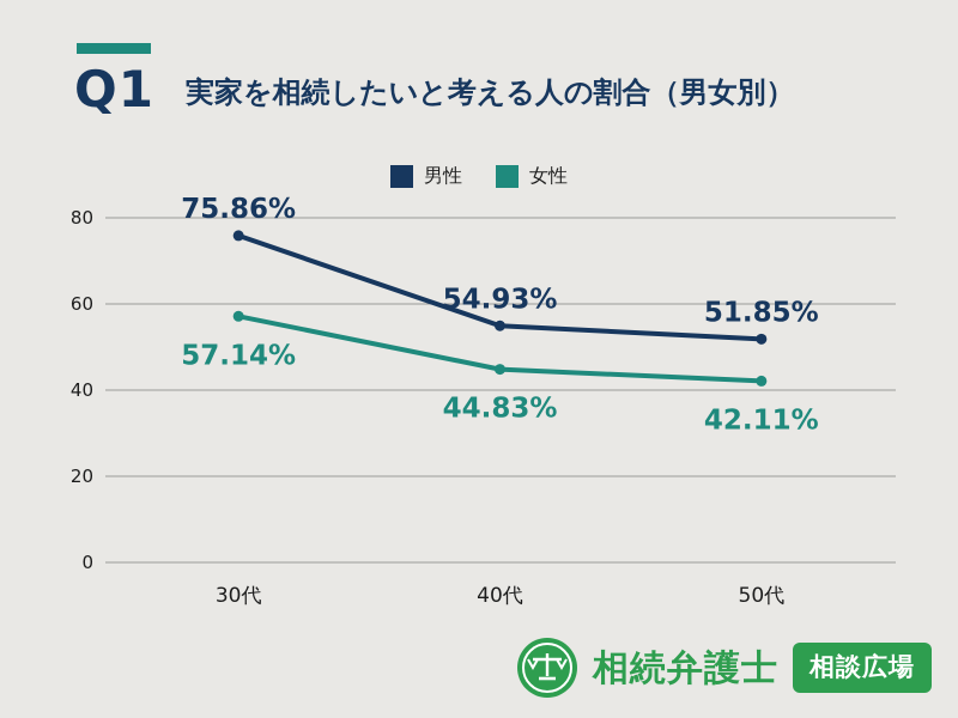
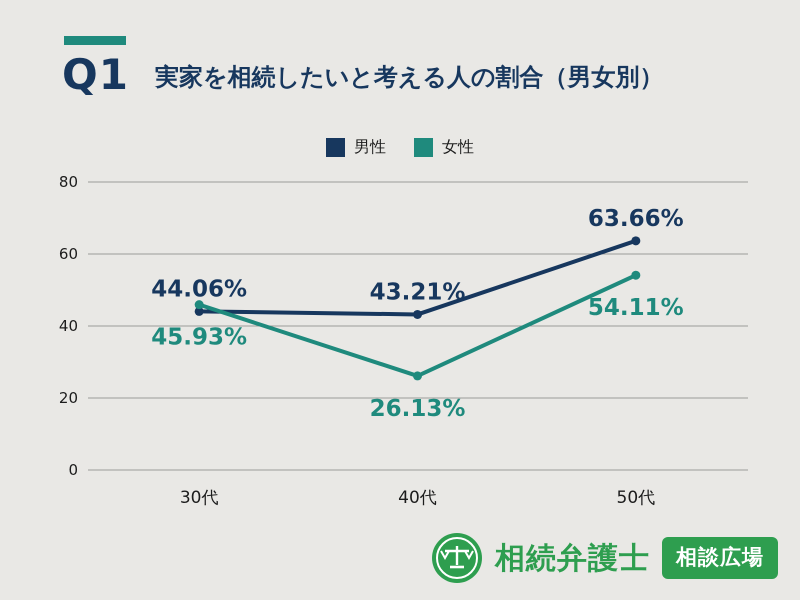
男性/30代: 75.86% -> 44.06%
女性/30代: 57.14% -> 45.93%
男性/40代: 54.93% -> 43.21%
女性/40代: 44.83% -> 26.13%
男性/50代: 51.85% -> 63.66%
女性/50代: 42.11% -> 54.11%
